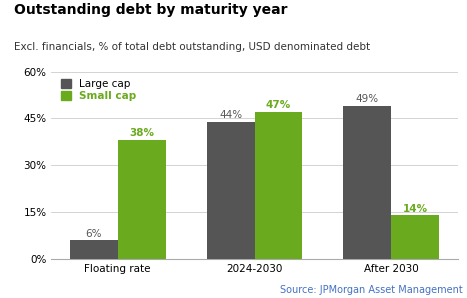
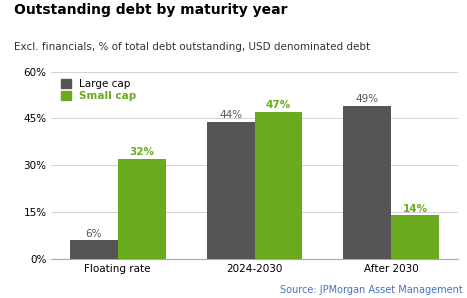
Small cap/Floating rate: 38% -> 32%
